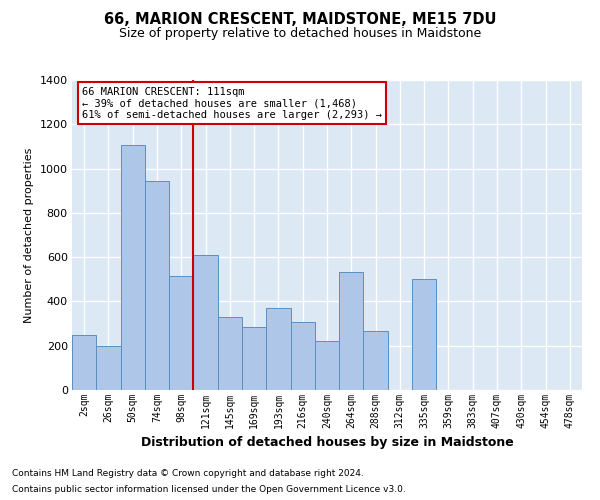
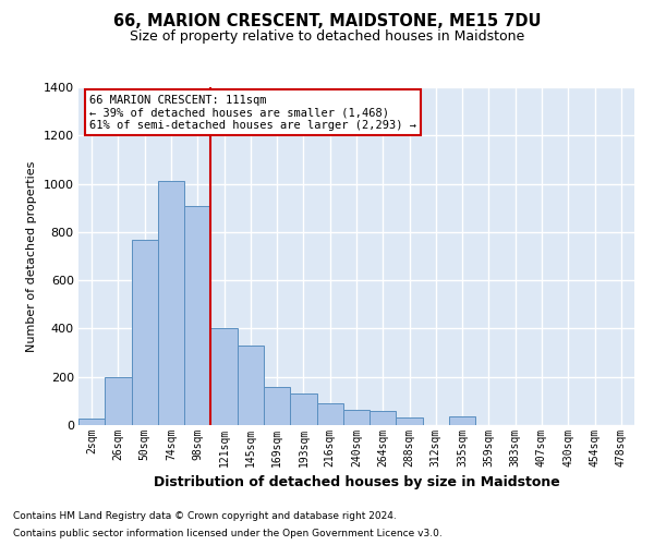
2sqm: 250 -> 25
50sqm: 1105 -> 770
74sqm: 945 -> 1010
98sqm: 515 -> 910
121sqm: 610 -> 400
169sqm: 285 -> 160
193sqm: 370 -> 130
216sqm: 305 -> 90
240sqm: 220 -> 65
264sqm: 535 -> 60
288sqm: 265 -> 30
335sqm: 500 -> 35
